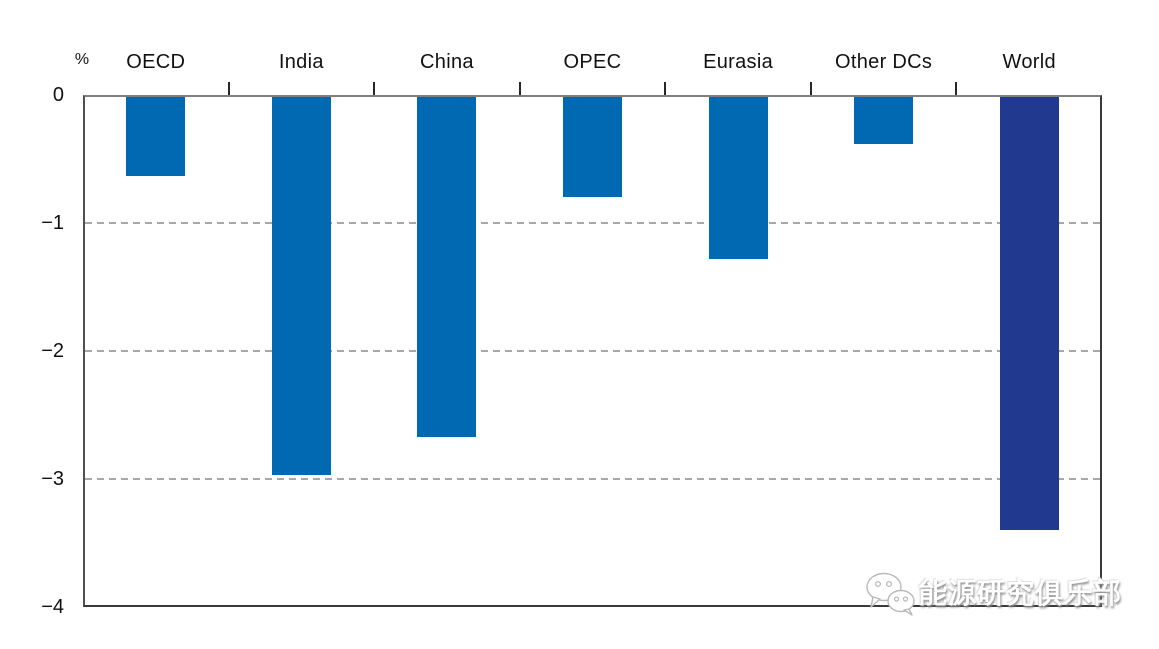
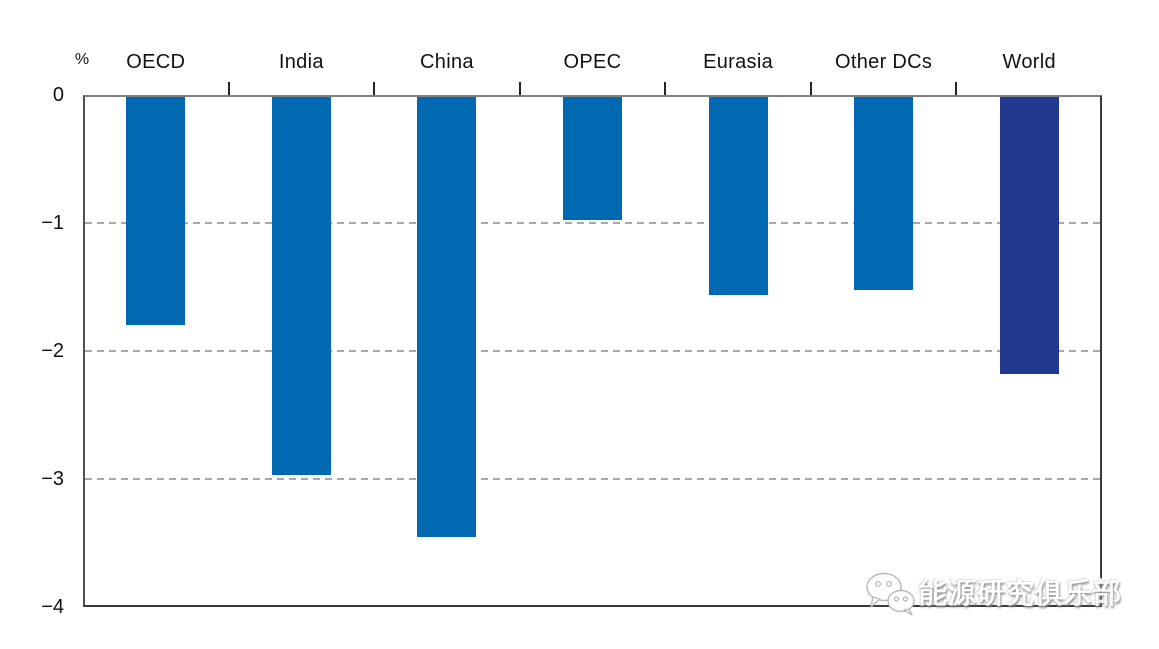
OECD: -0.63 -> -1.80
China: -2.67 -> -3.45
OPEC: -0.80 -> -0.98
Eurasia: -1.28 -> -1.56
Other DCs: -0.38 -> -1.52
World: -3.40 -> -2.18
